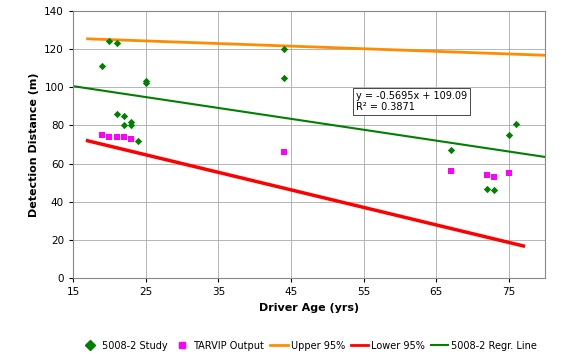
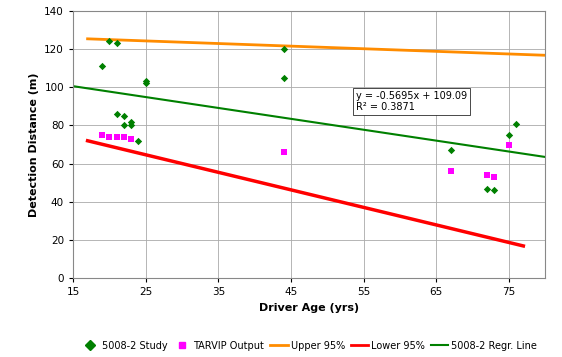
TARVIP Output/75: 55 -> 70
